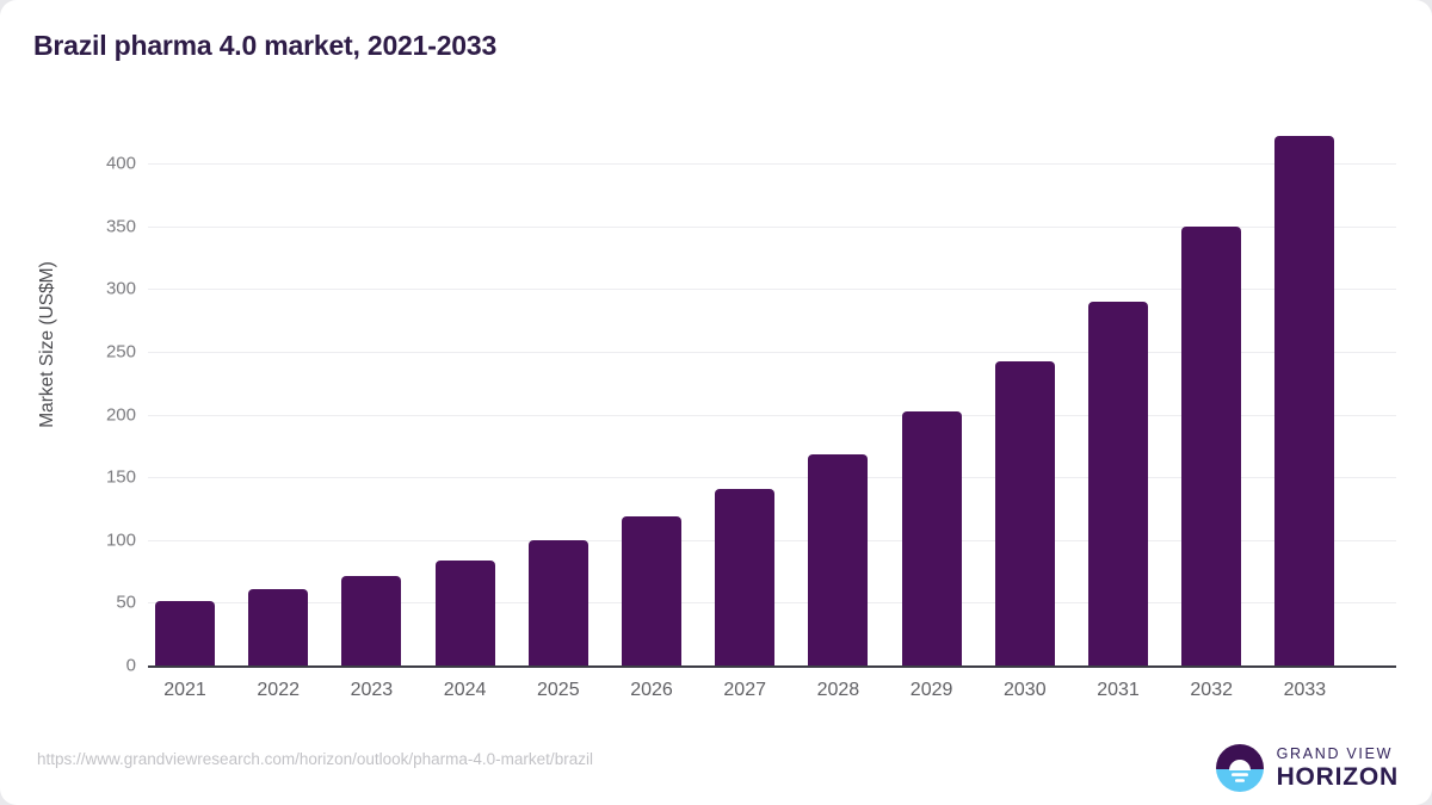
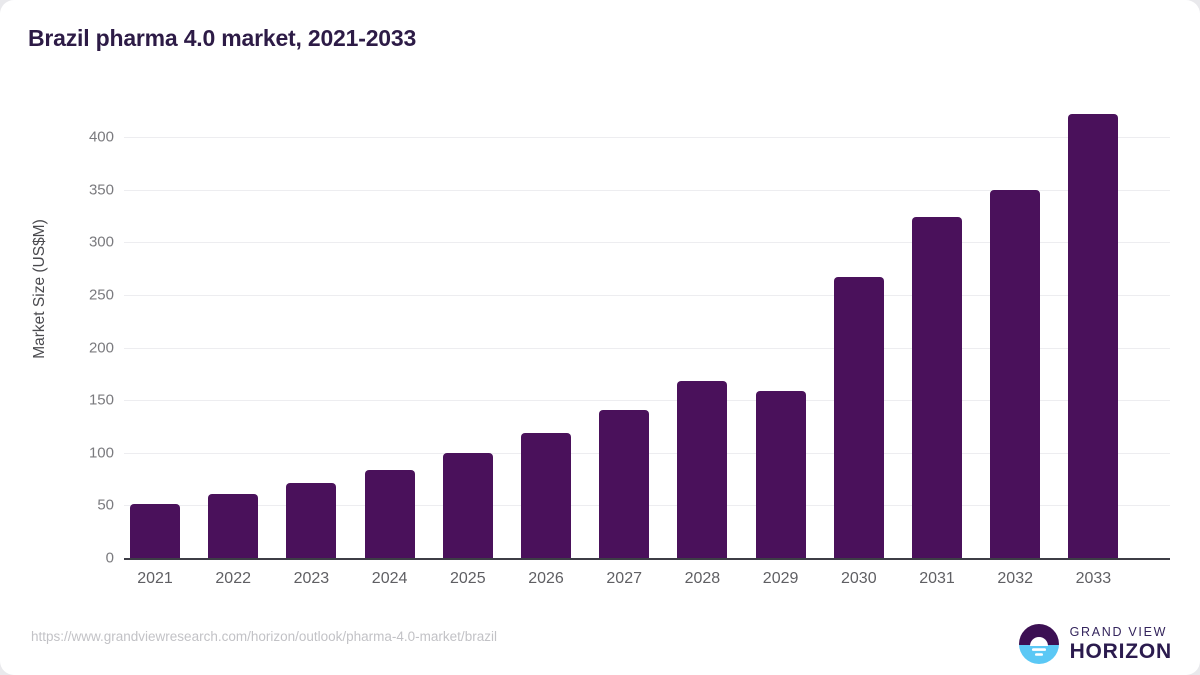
2029: 202 -> 159
2030: 242 -> 267
2031: 290 -> 324
